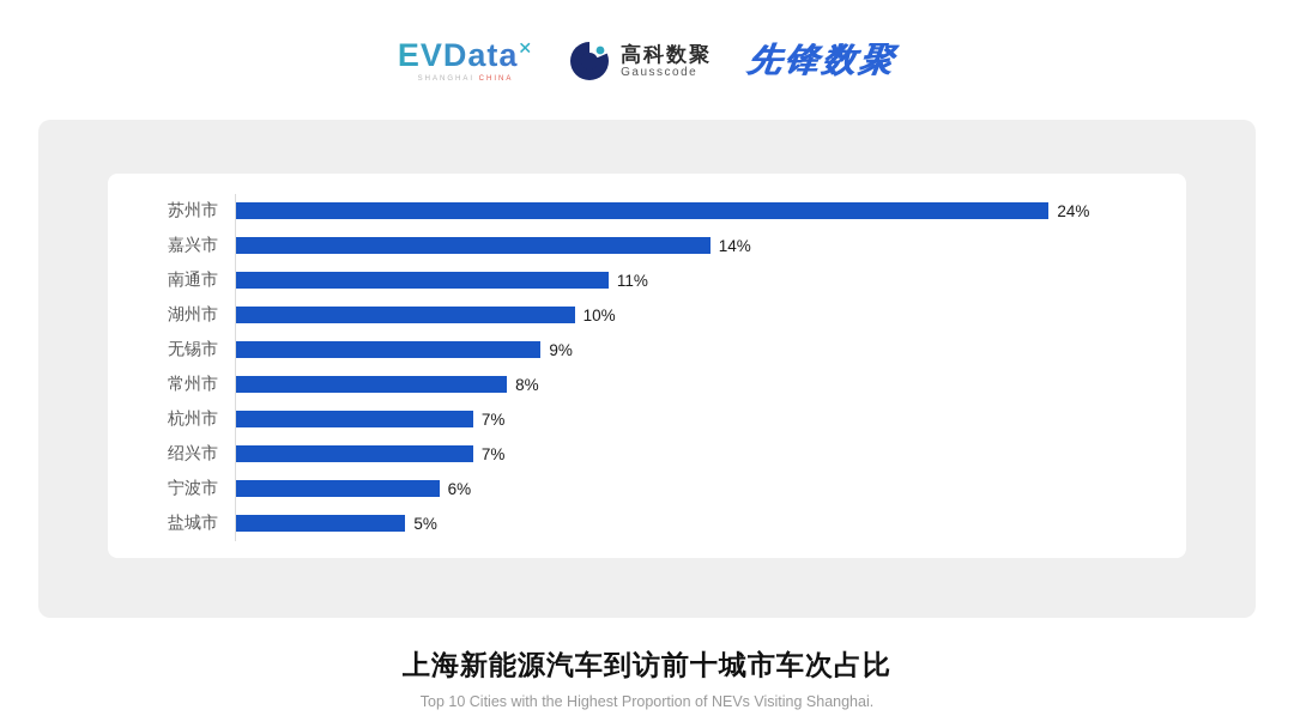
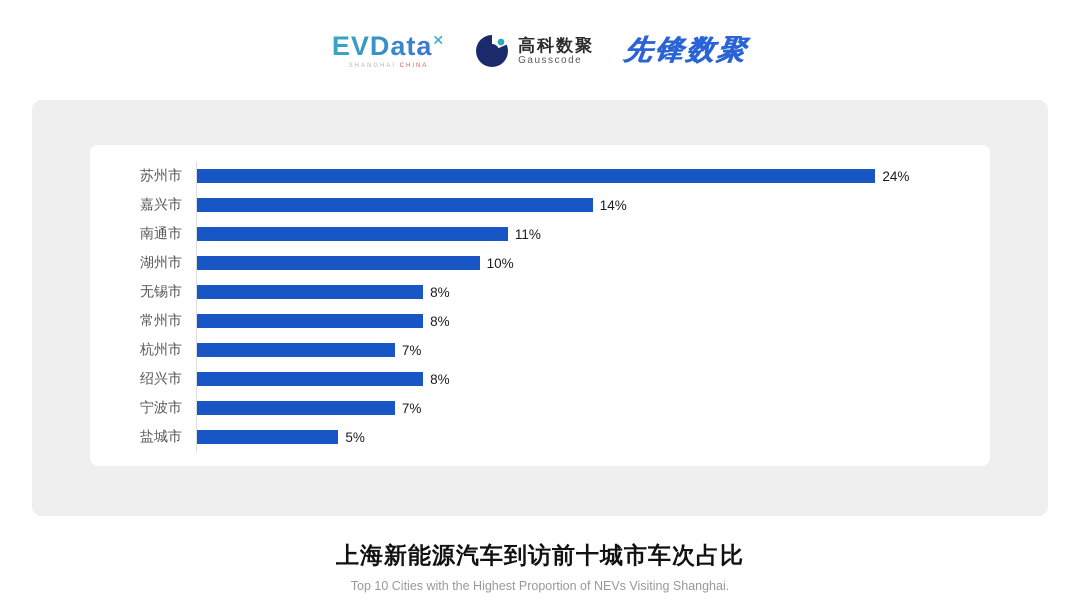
无锡市: 9% -> 8%
绍兴市: 7% -> 8%
宁波市: 6% -> 7%
